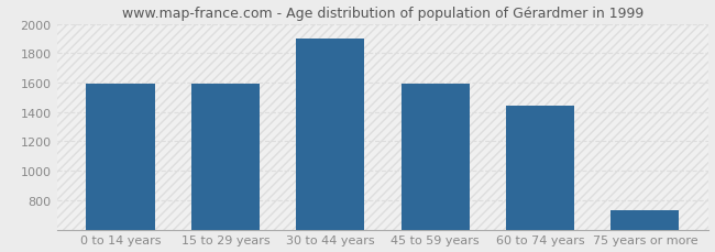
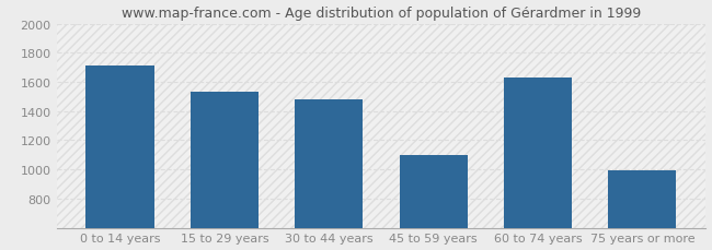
0 to 14 years: 1590 -> 1710
15 to 29 years: 1590 -> 1530
30 to 44 years: 1900 -> 1480
45 to 59 years: 1590 -> 1100
60 to 74 years: 1440 -> 1630
75 years or more: 740 -> 990
